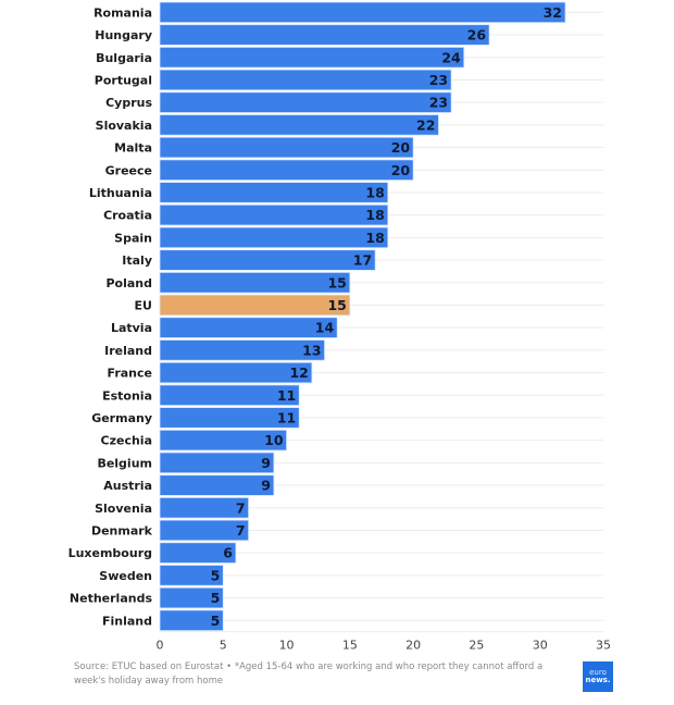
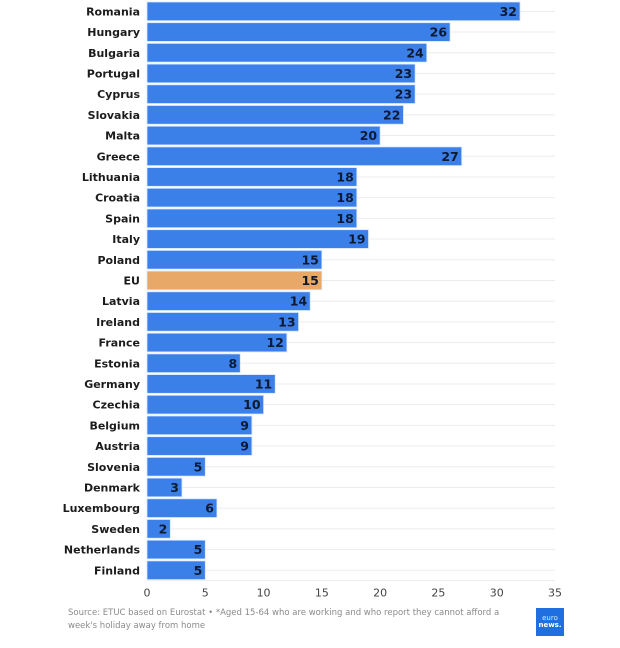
Greece: 20 -> 27
Italy: 17 -> 19
Estonia: 11 -> 8
Slovenia: 7 -> 5
Denmark: 7 -> 3
Sweden: 5 -> 2
